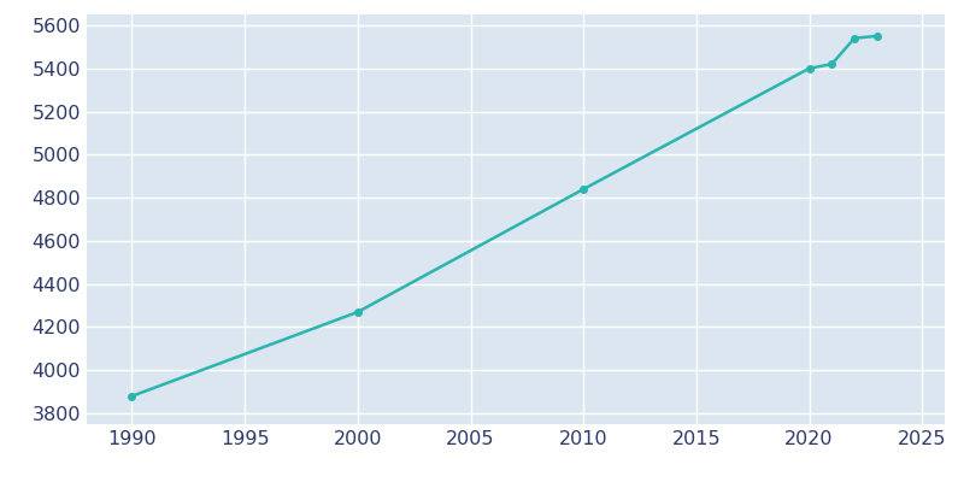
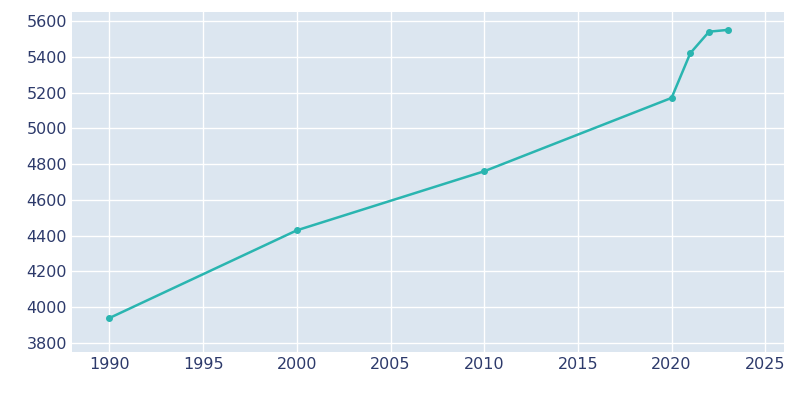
1990: 3880 -> 3940
2000: 4270 -> 4430
2010: 4840 -> 4760
2020: 5400 -> 5170
